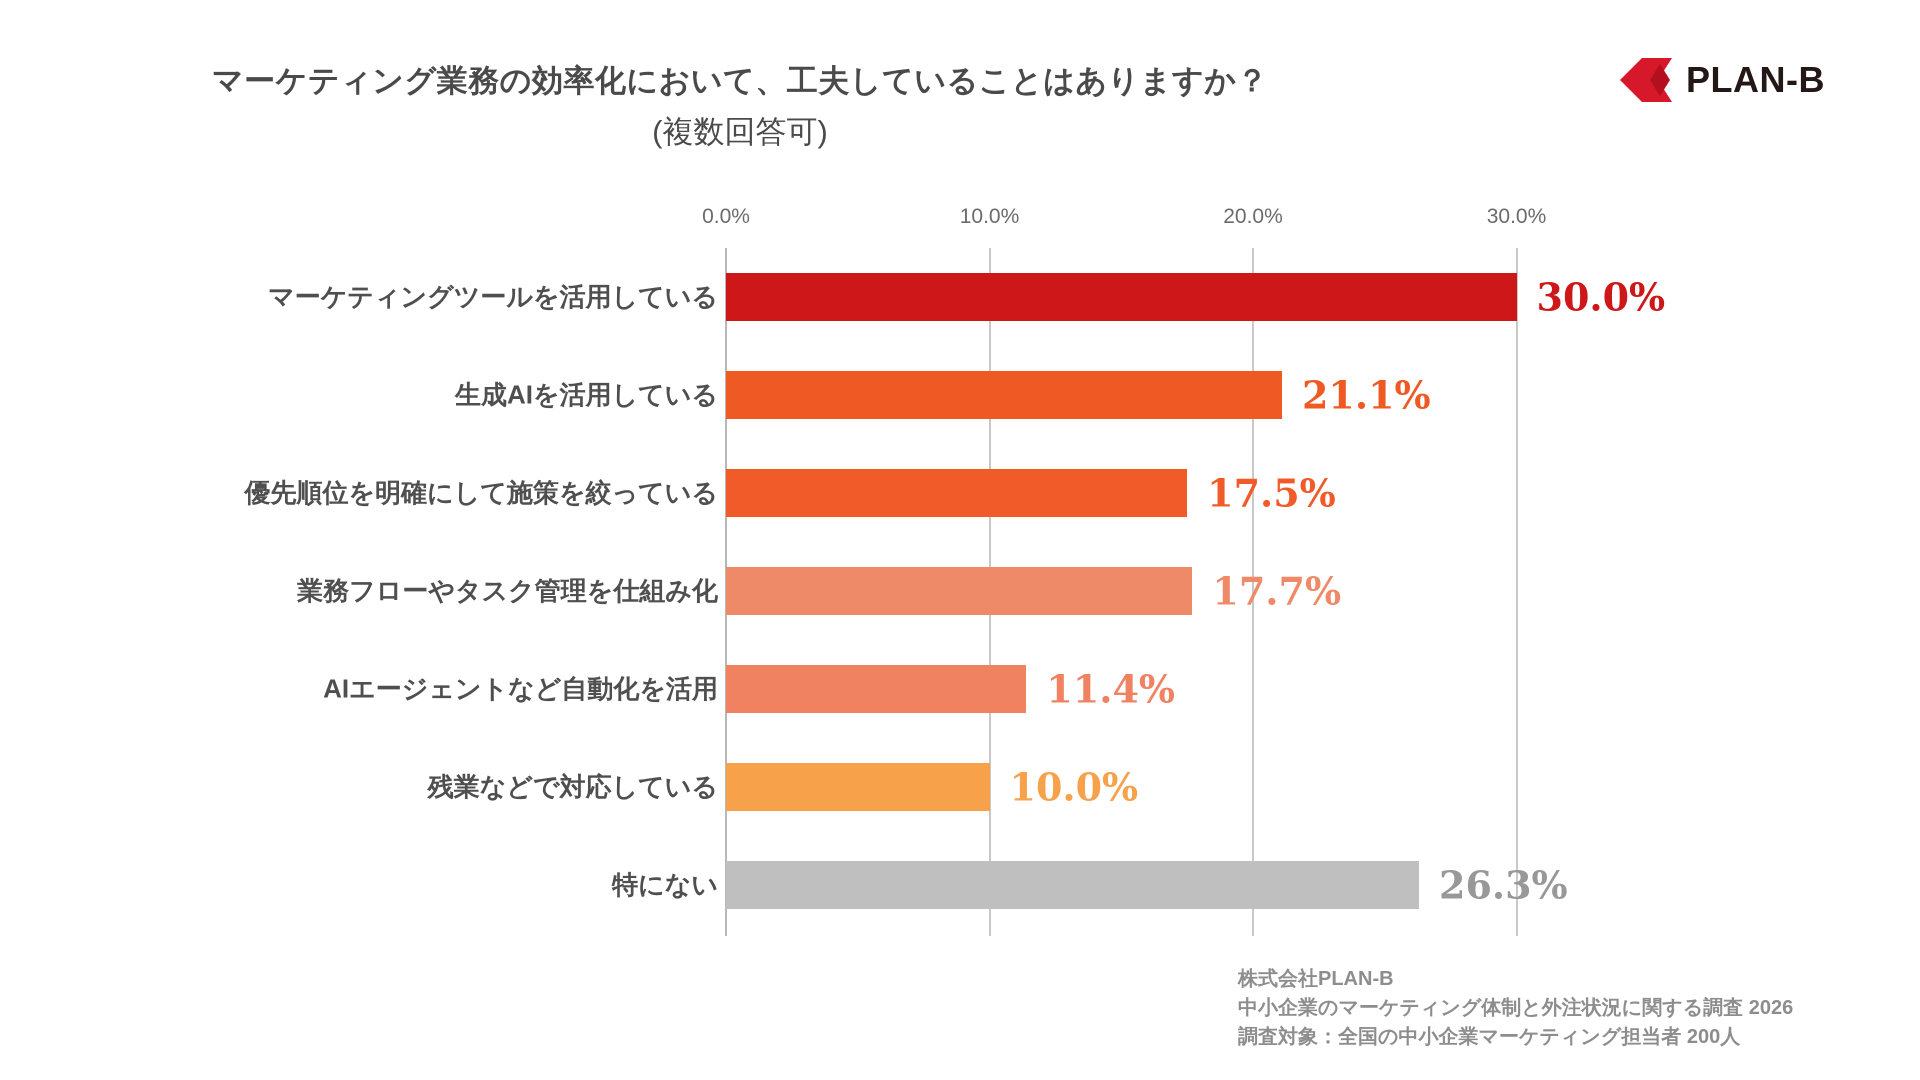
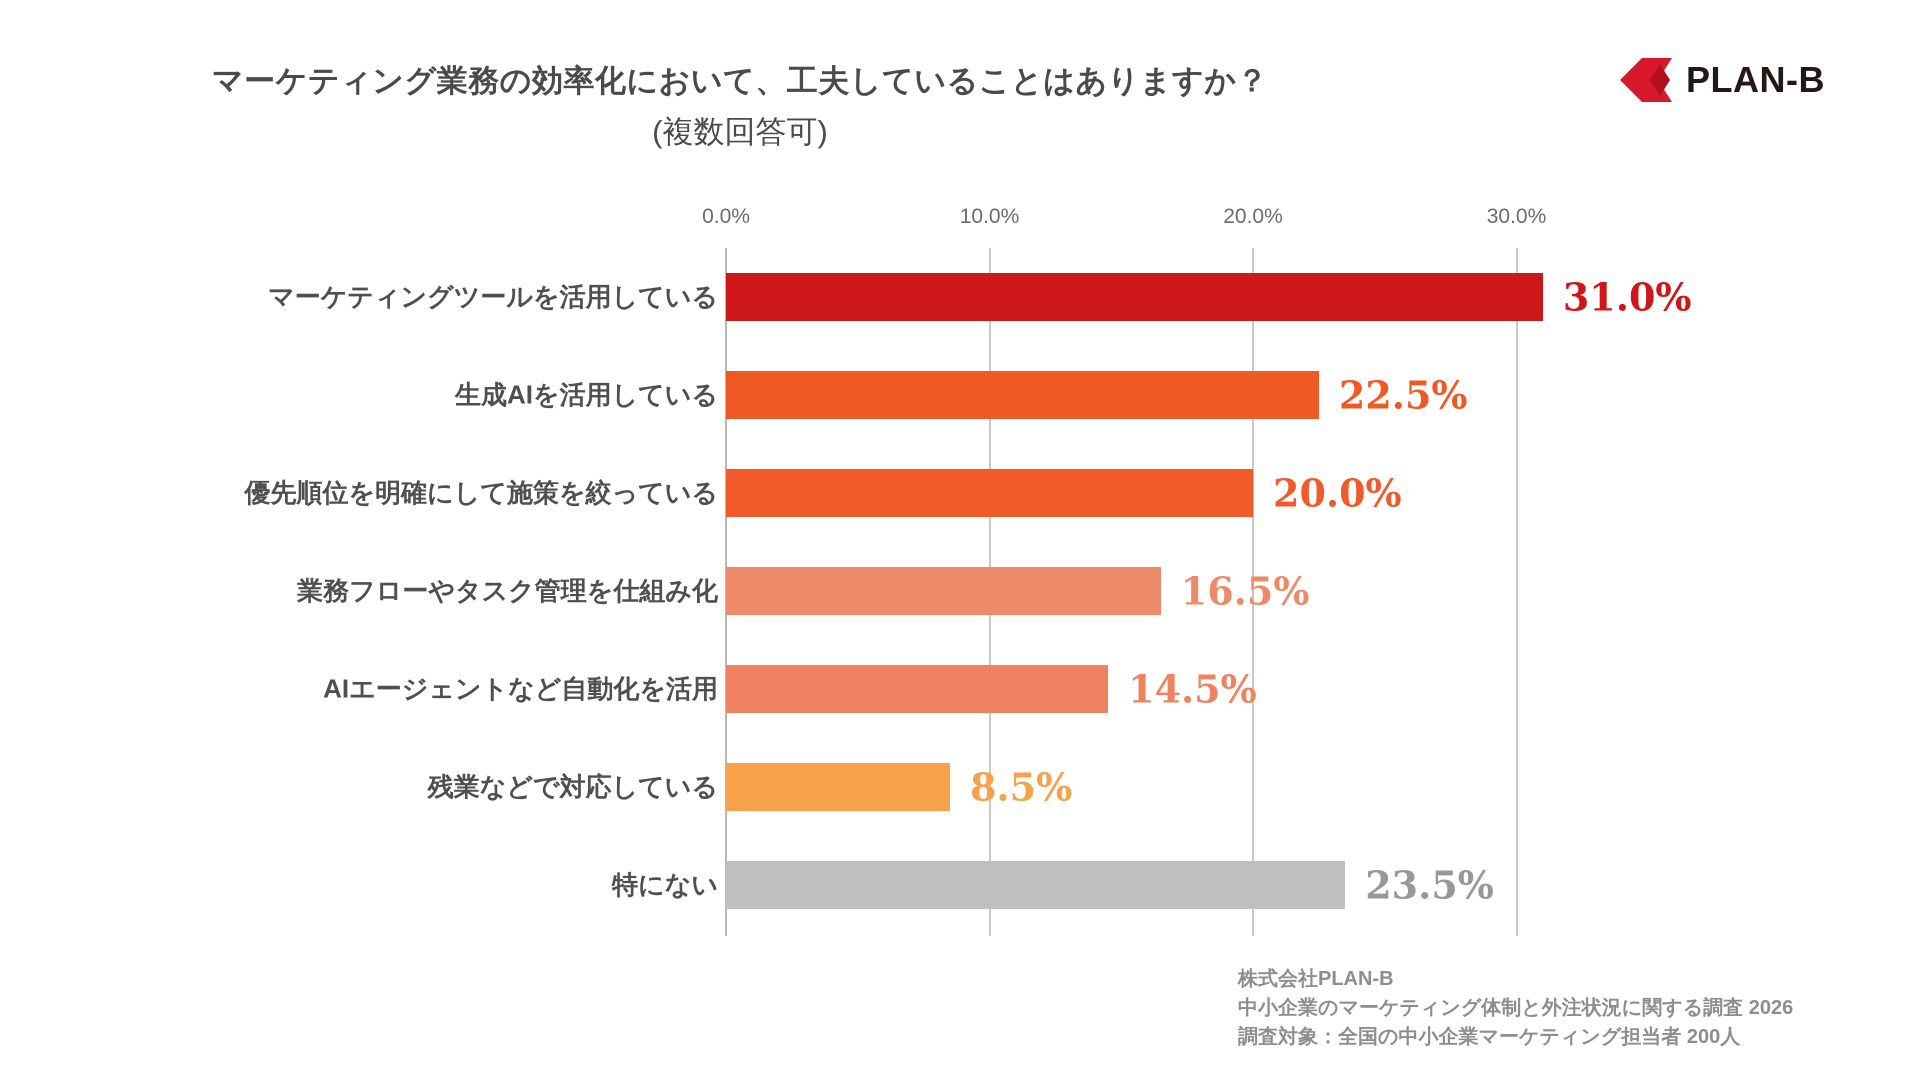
マーケティングツールを活用している: 30.0% -> 31.0%
生成AIを活用している: 21.1% -> 22.5%
優先順位を明確にして施策を絞っている: 17.5% -> 20.0%
業務フローやタスク管理を仕組み化: 17.7% -> 16.5%
AIエージェントなど自動化を活用: 11.4% -> 14.5%
残業などで対応している: 10.0% -> 8.5%
特にない: 26.3% -> 23.5%
